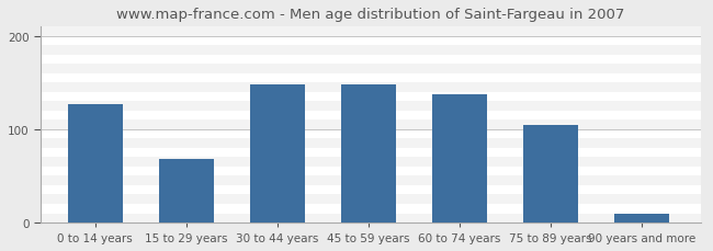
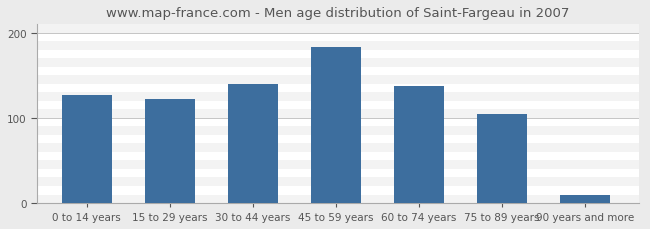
15 to 29 years: 68 -> 122
30 to 44 years: 148 -> 140
45 to 59 years: 148 -> 183
